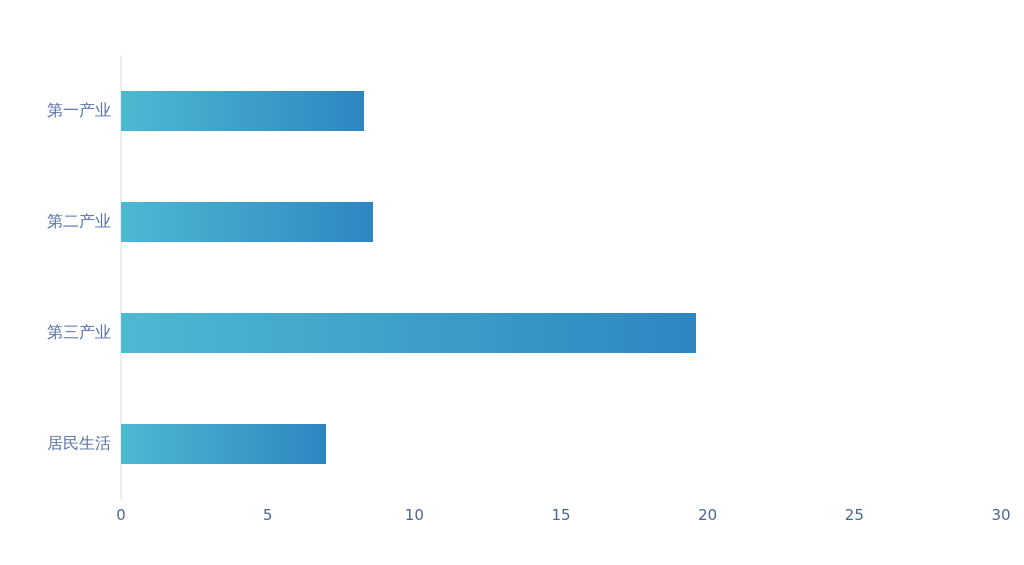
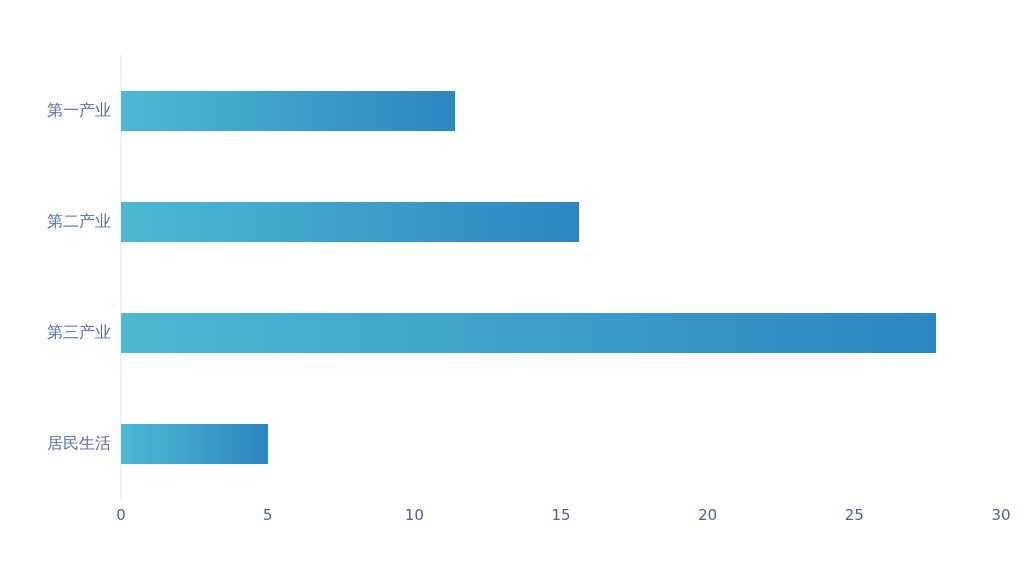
第一产业: 8.3 -> 11.4
第二产业: 8.6 -> 15.6
第三产业: 19.6 -> 27.8
居民生活: 7.0 -> 5.0
